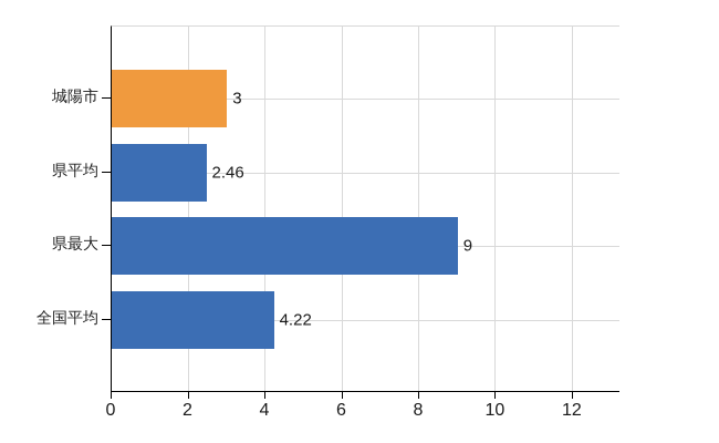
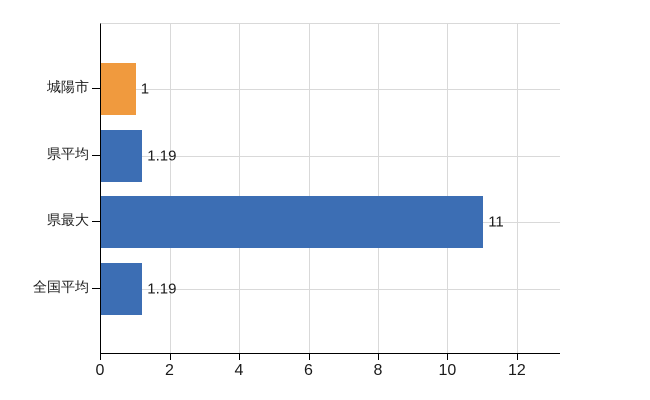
城陽市: 3 -> 1
県平均: 2.46 -> 1.19
県最大: 9 -> 11
全国平均: 4.22 -> 1.19
